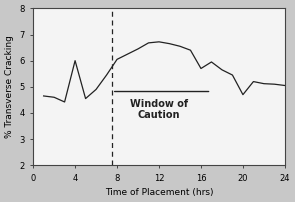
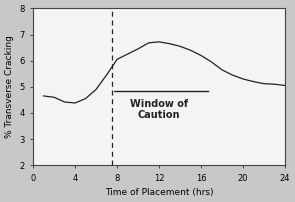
4: 6.00 -> 4.38
16: 5.70 -> 6.20
20: 4.70 -> 5.30
